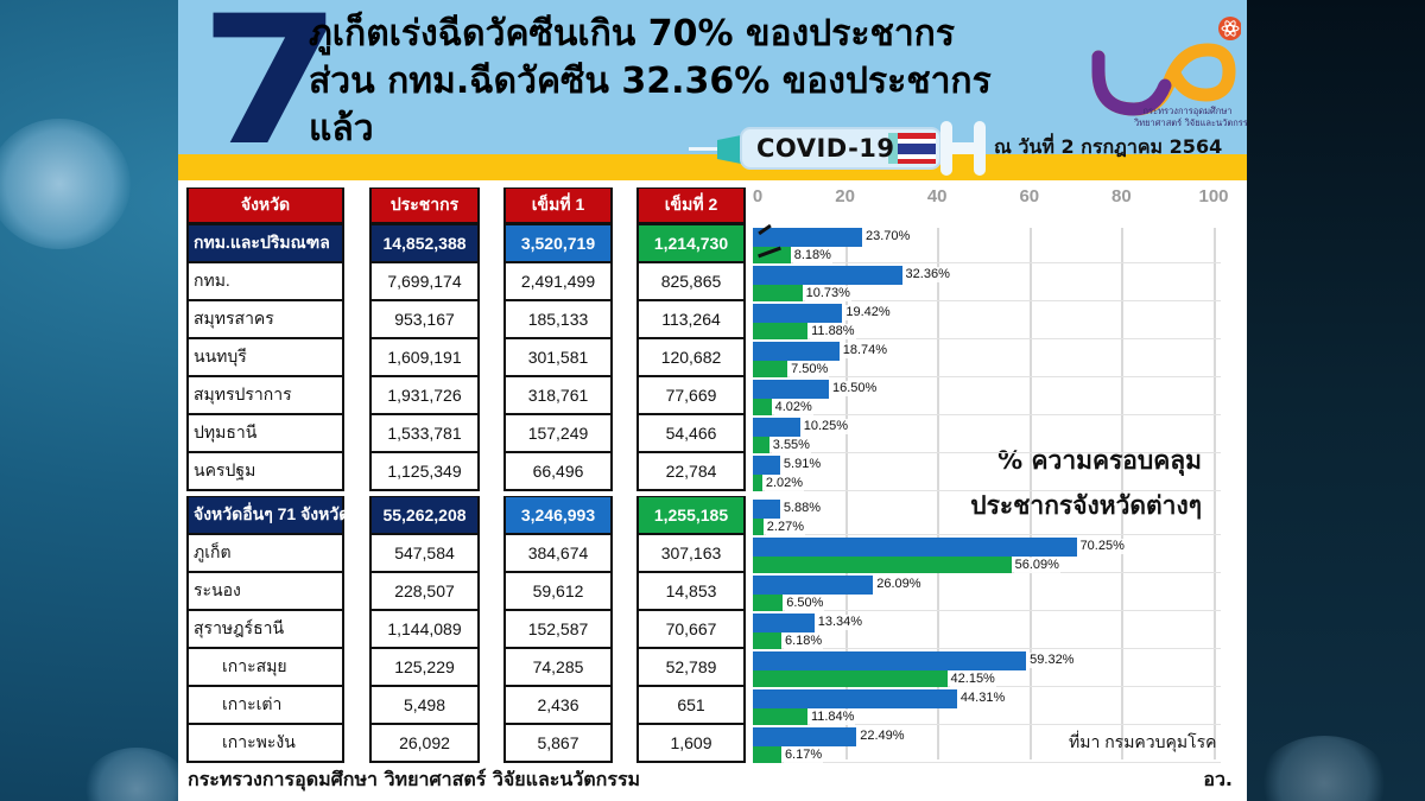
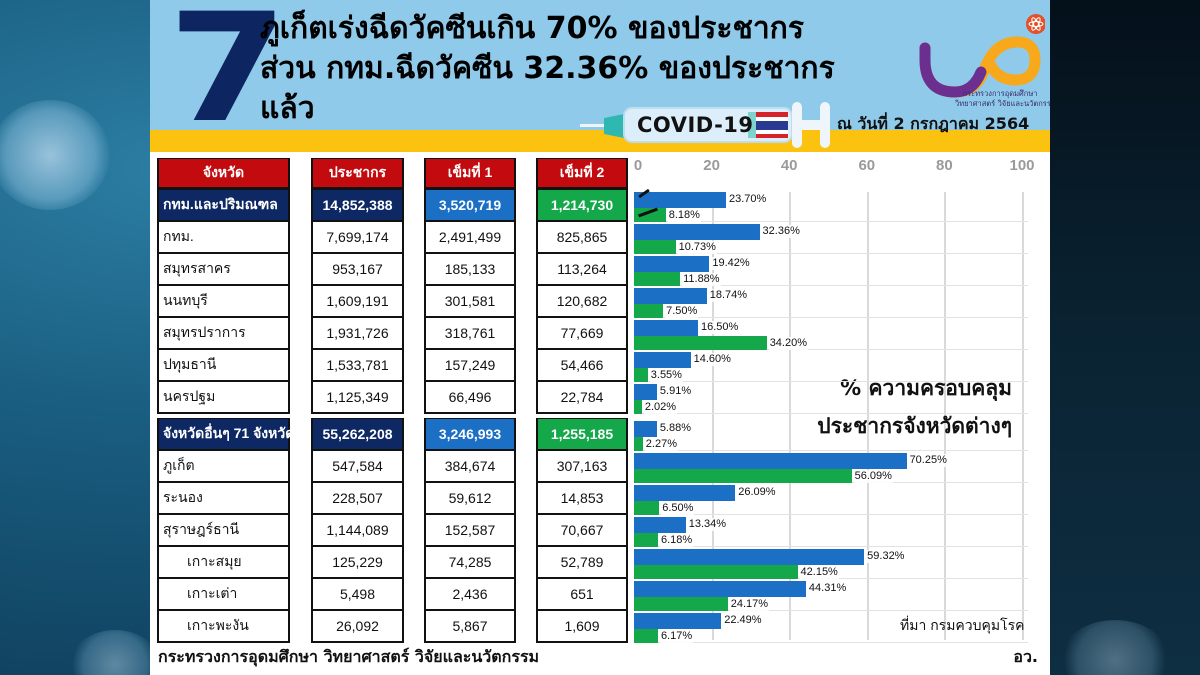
เข็มที่ 2/สมุทรปราการ: 4.02% -> 34.20%
เข็มที่ 1/ปทุมธานี: 10.25% -> 14.60%
เข็มที่ 2/เกาะเต่า: 11.84% -> 24.17%
